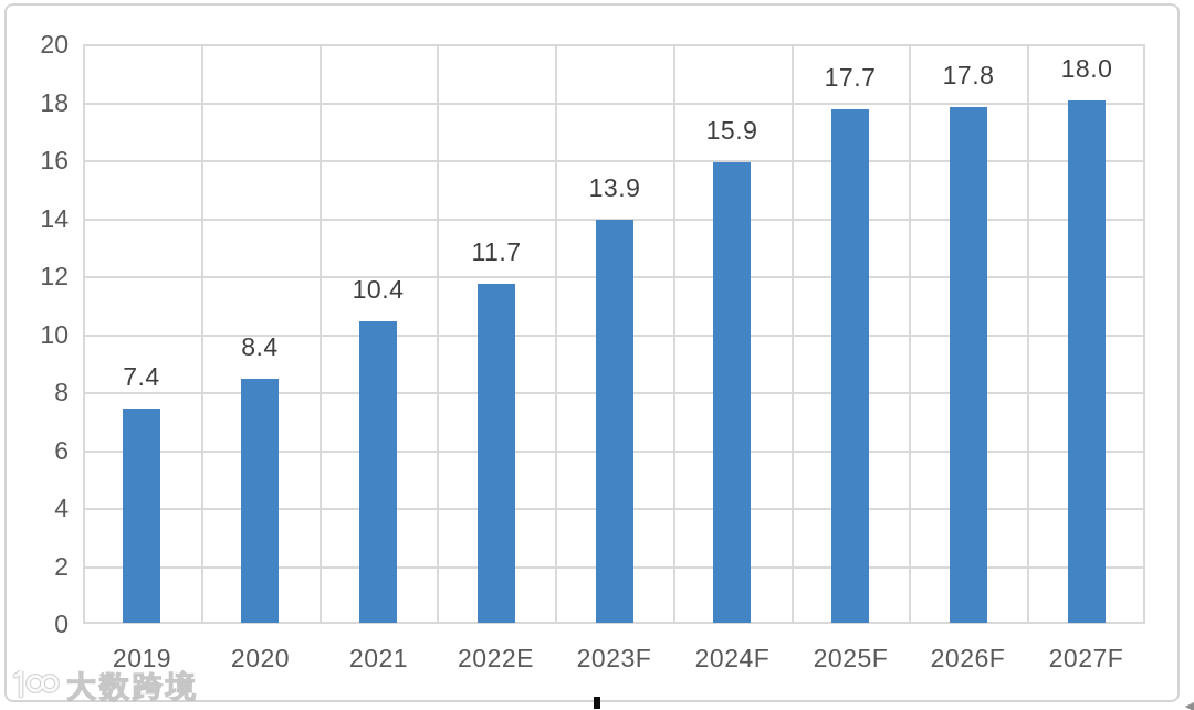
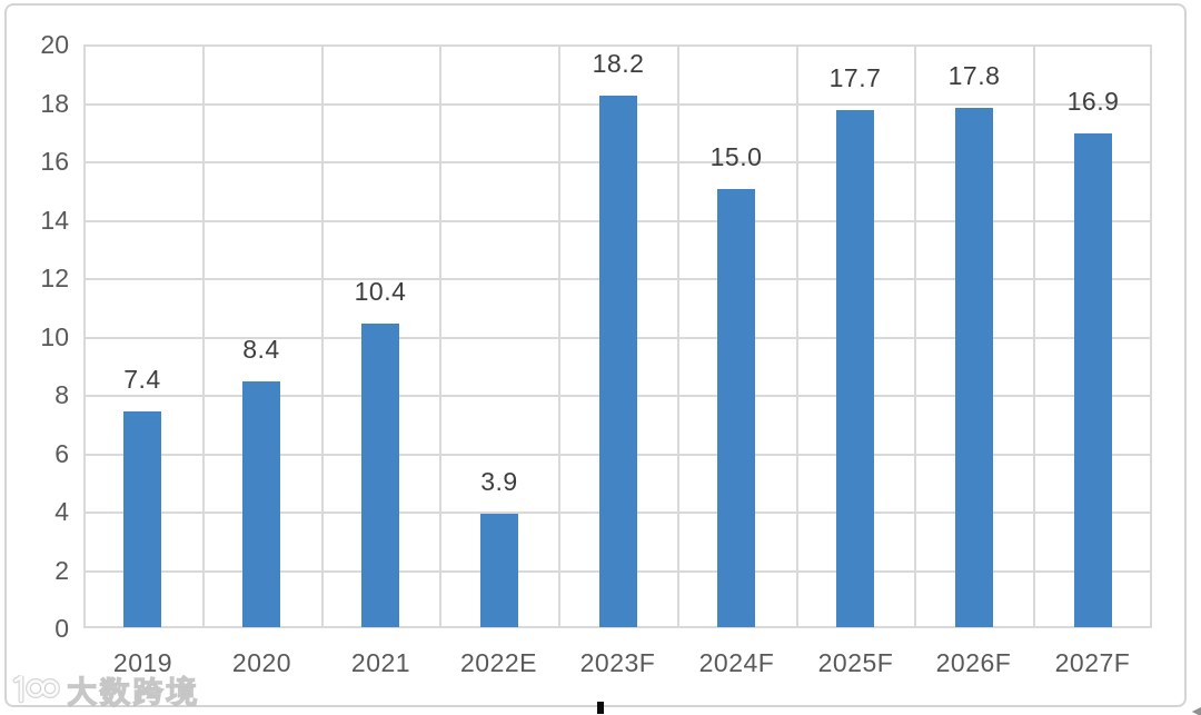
2022E: 11.7 -> 3.9
2023F: 13.9 -> 18.2
2024F: 15.9 -> 15.0
2027F: 18.0 -> 16.9
